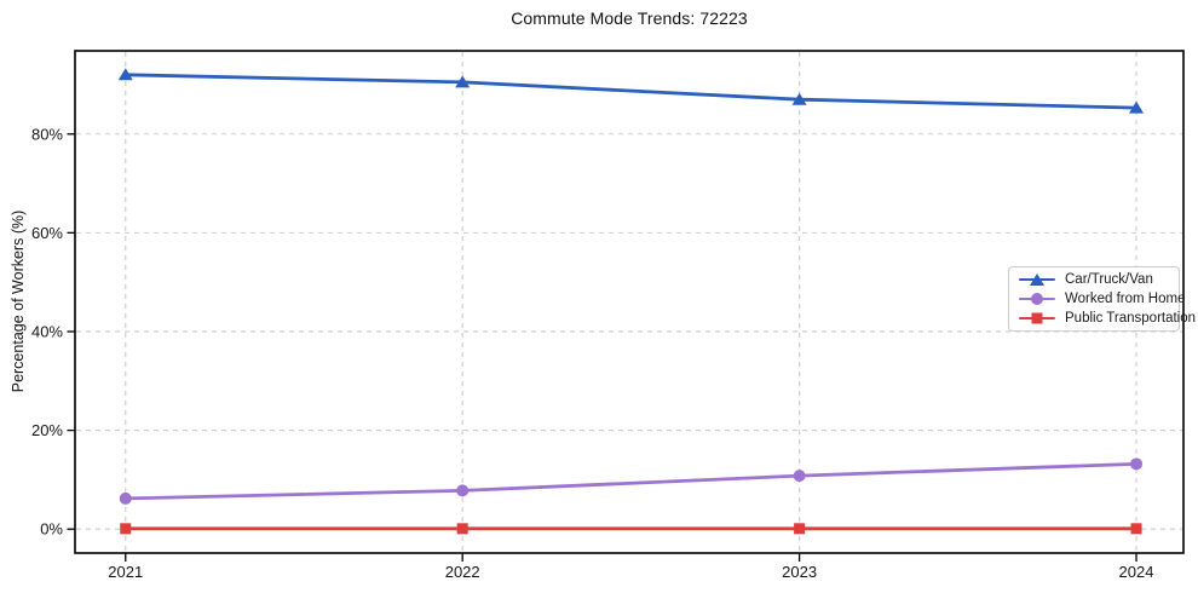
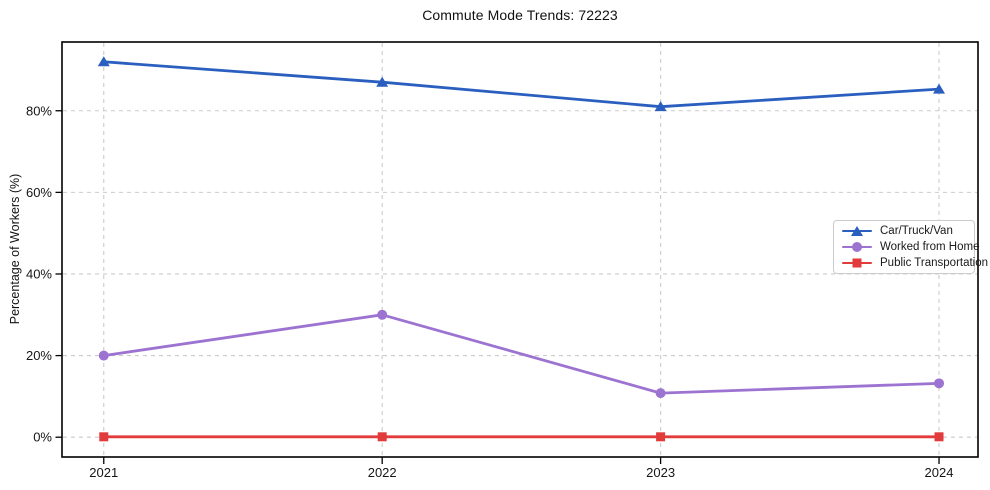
Worked from Home/2021: 6% -> 20%
Car/Truck/Van/2022: 90% -> 87%
Worked from Home/2022: 8% -> 30%
Car/Truck/Van/2023: 87% -> 81%
